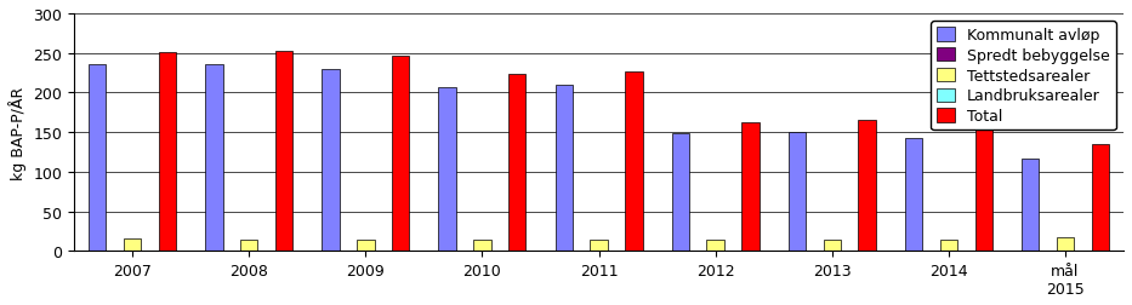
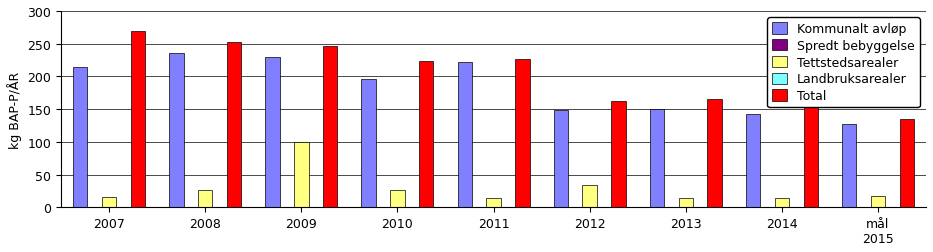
Kommunalt avløp/2007: 235 -> 214
Total/2007: 251 -> 270
Tettstedsarealer/2008: 15 -> 26
Tettstedsarealer/2009: 15 -> 100
Kommunalt avløp/2010: 207 -> 196
Tettstedsarealer/2010: 14 -> 26
Kommunalt avløp/2011: 210 -> 222
Tettstedsarealer/2012: 15 -> 34
Kommunalt avløp/mål 2015: 116 -> 128
